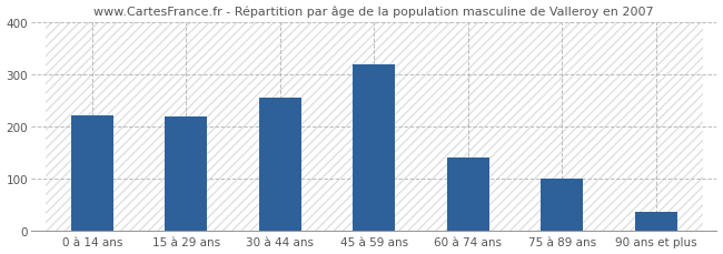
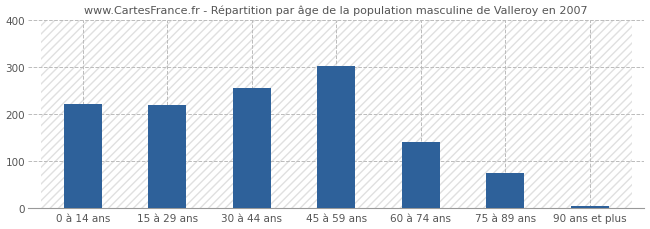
45 à 59 ans: 320 -> 302
75 à 89 ans: 100 -> 74
90 ans et plus: 35 -> 5
